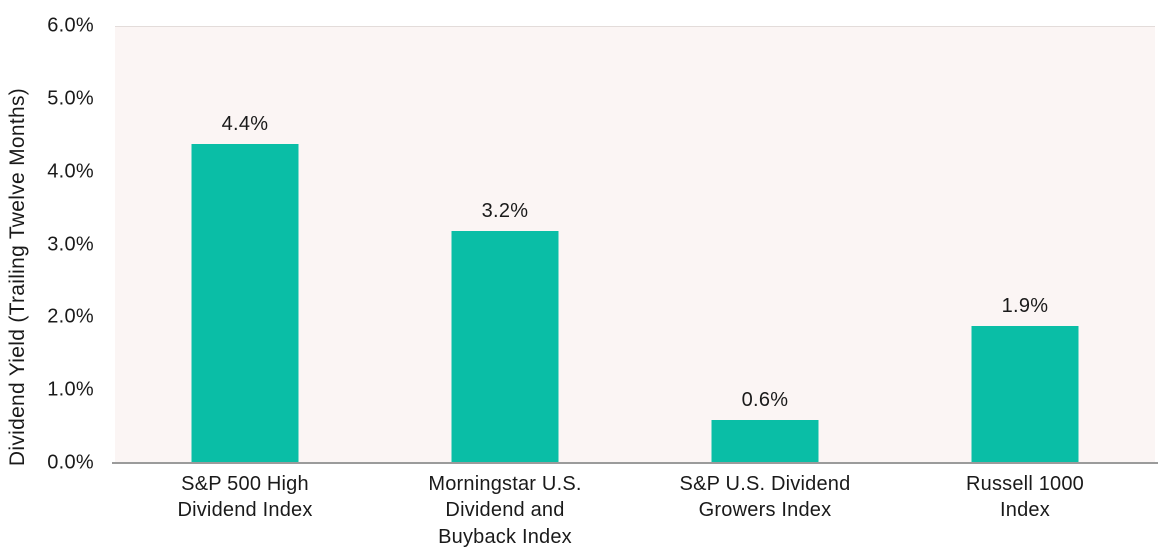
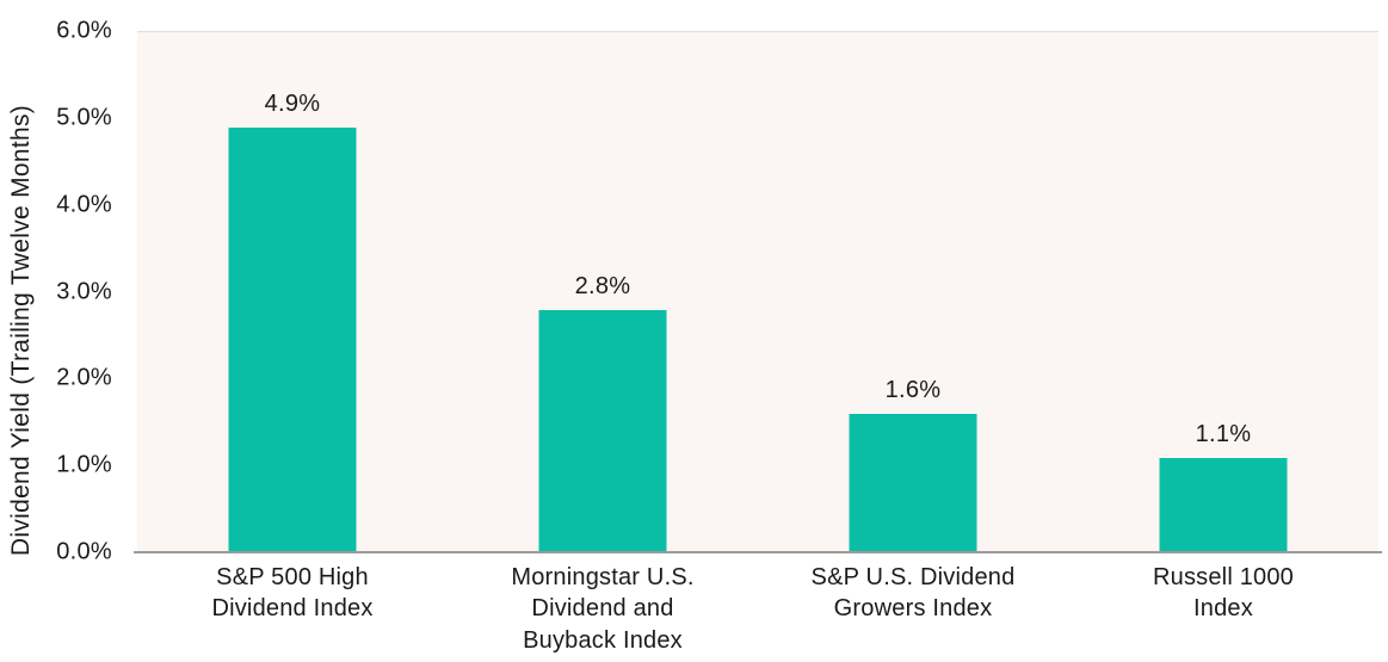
S&P 500 High Dividend Index: 4.4% -> 4.9%
Morningstar U.S. Dividend and Buyback Index: 3.2% -> 2.8%
S&P U.S. Dividend Growers Index: 0.6% -> 1.6%
Russell 1000 Index: 1.9% -> 1.1%
